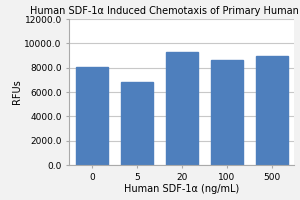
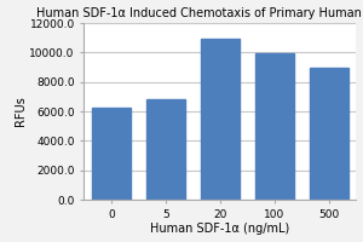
0: 8100 -> 6200
20: 9300 -> 10900
100: 8600 -> 10000
